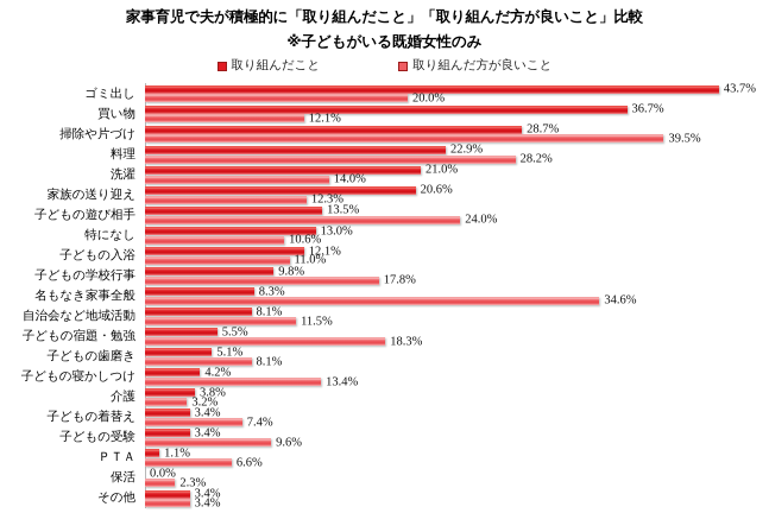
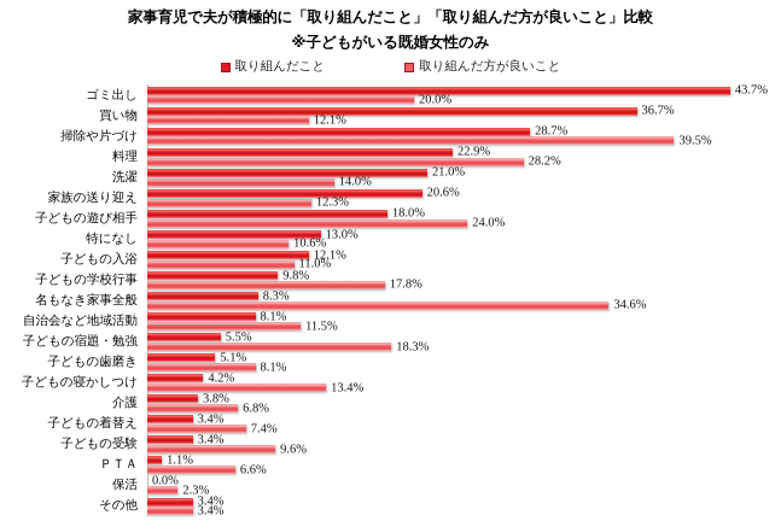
取り組んだこと/子どもの遊び相手: 13.5% -> 18.0%
取り組んだ方が良いこと/介護: 3.2% -> 6.8%
